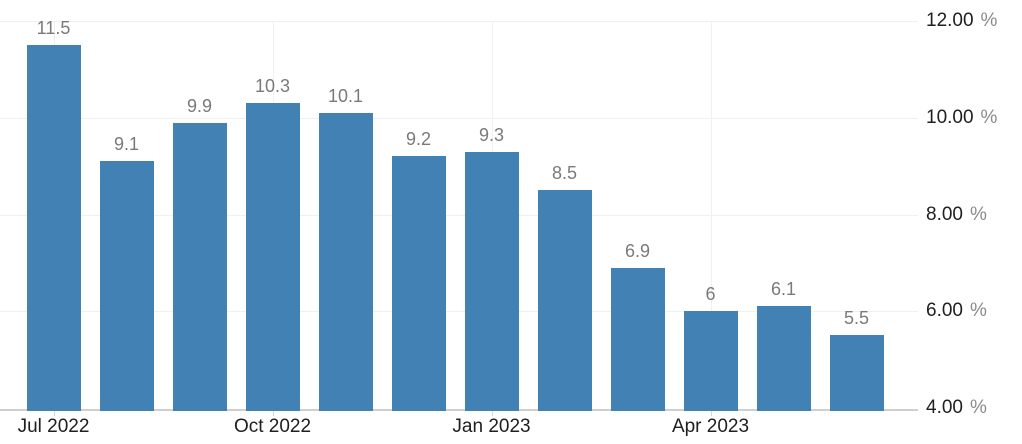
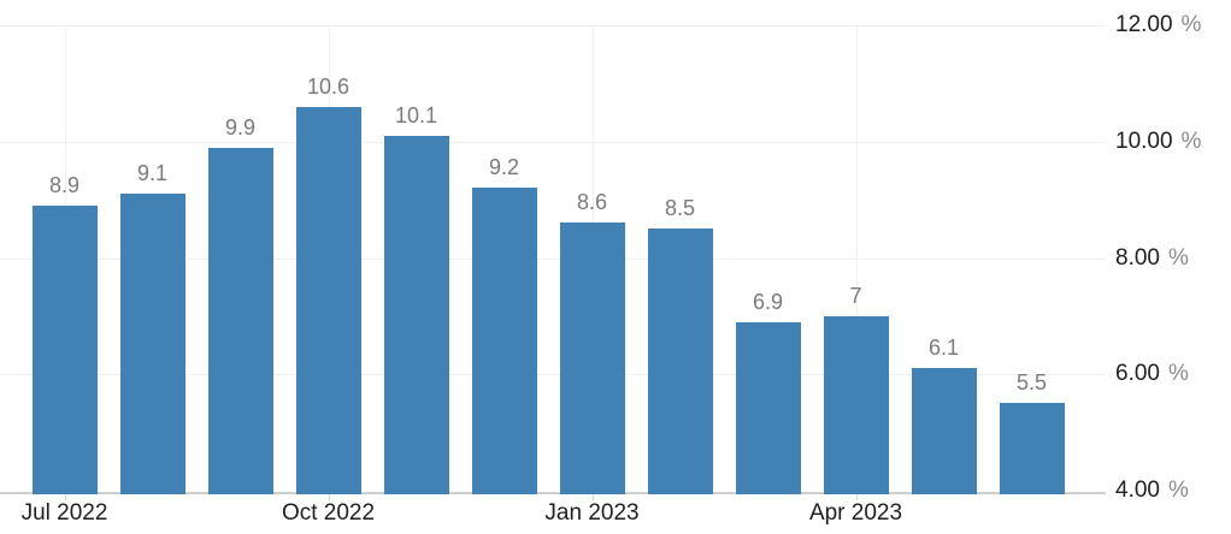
Jul 2022: 11.5 -> 8.9
Oct 2022: 10.3 -> 10.6
Jan 2023: 9.3 -> 8.6
Apr 2023: 6 -> 7
